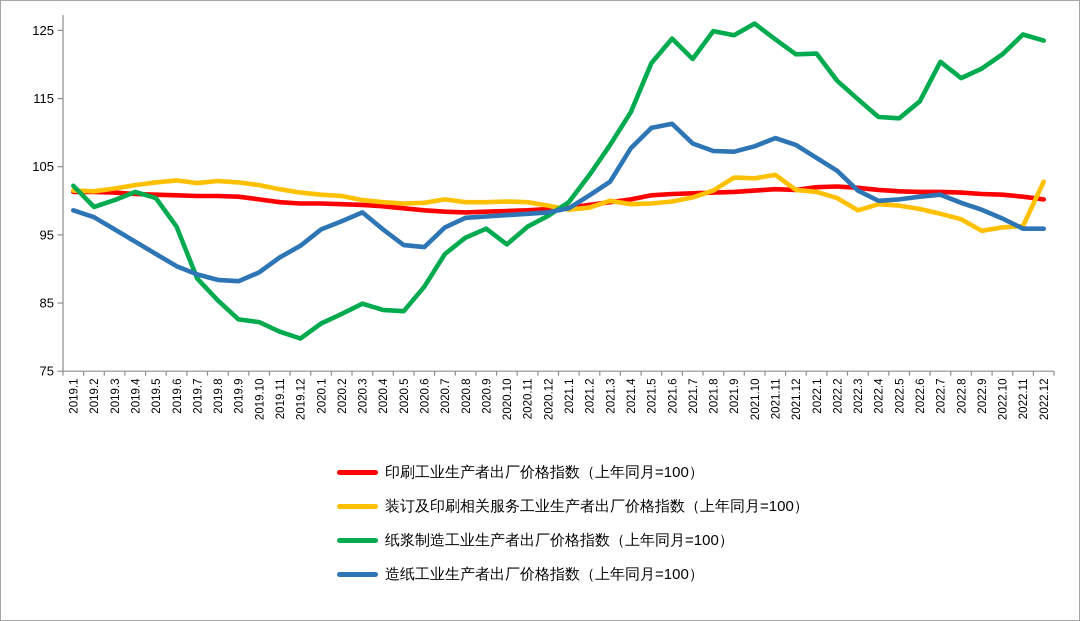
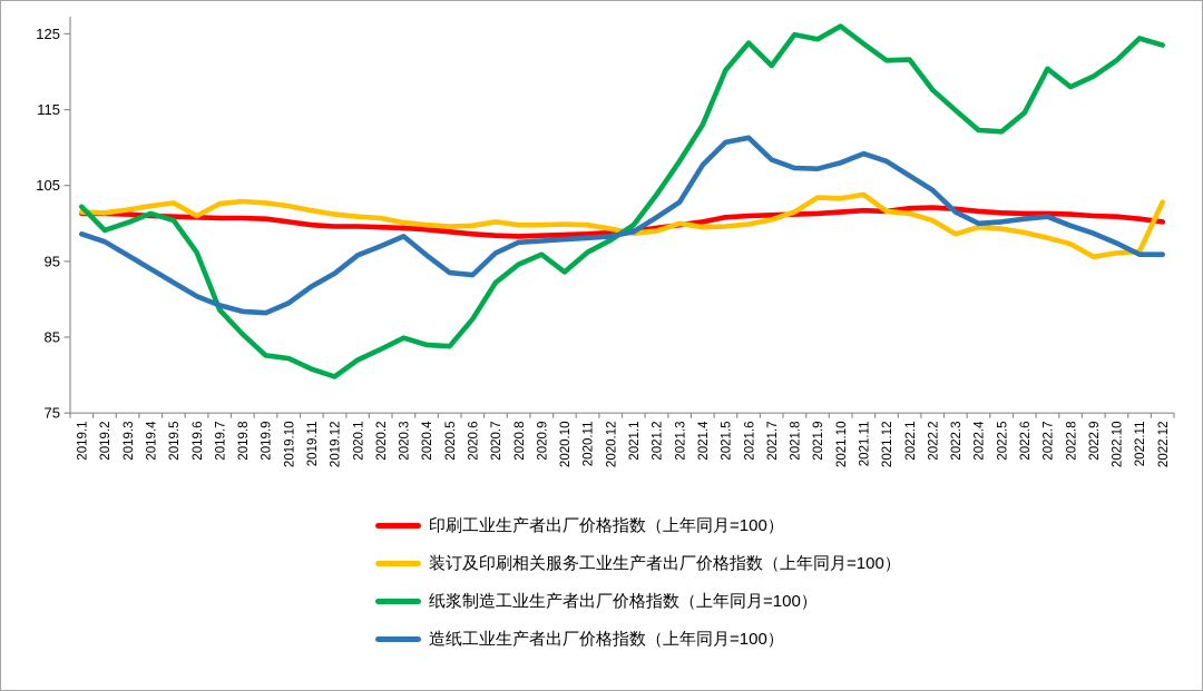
装订及印刷相关服务工业生产者出厂价格指数（上年同月=100）/2019.6: 103 -> 101
